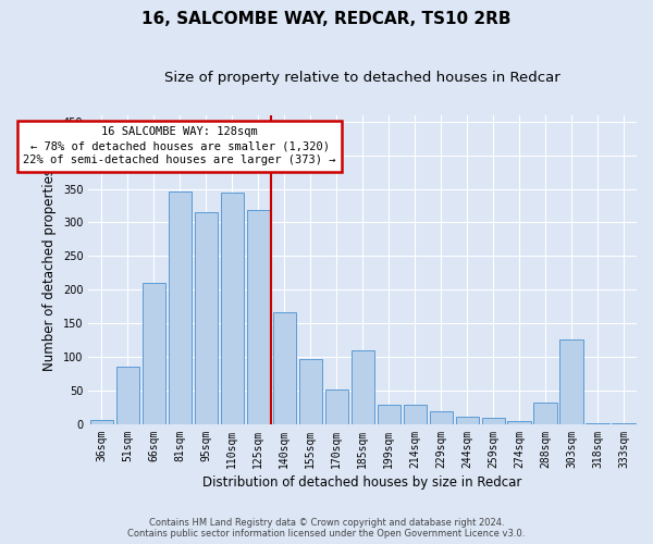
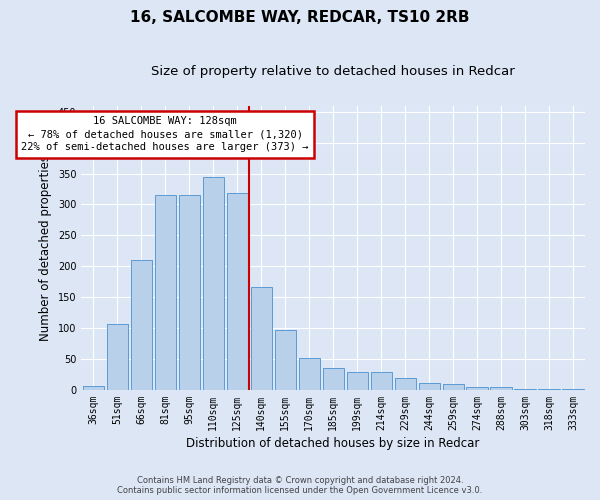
51sqm: 86 -> 106
81sqm: 346 -> 315
185sqm: 110 -> 36
288sqm: 32 -> 5
303sqm: 126 -> 2
